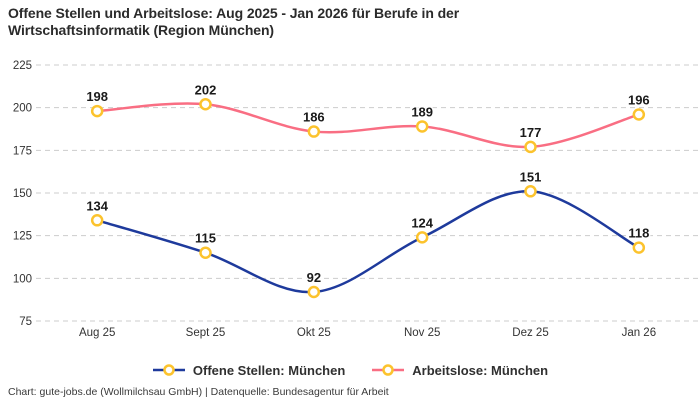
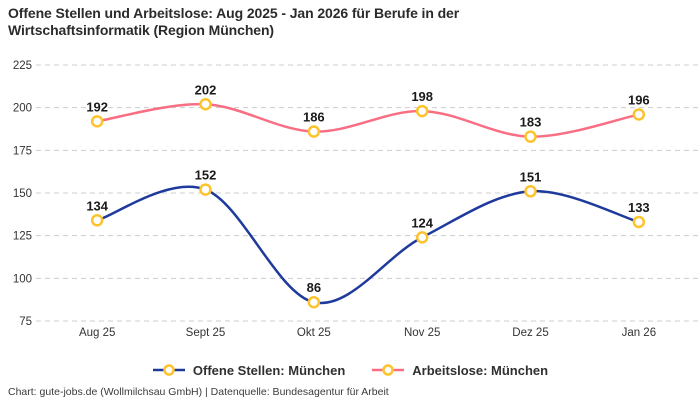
Arbeitslose: München/Aug 25: 198 -> 192
Offene Stellen: München/Sept 25: 115 -> 152
Offene Stellen: München/Okt 25: 92 -> 86
Arbeitslose: München/Nov 25: 189 -> 198
Arbeitslose: München/Dez 25: 177 -> 183
Offene Stellen: München/Jan 26: 118 -> 133
